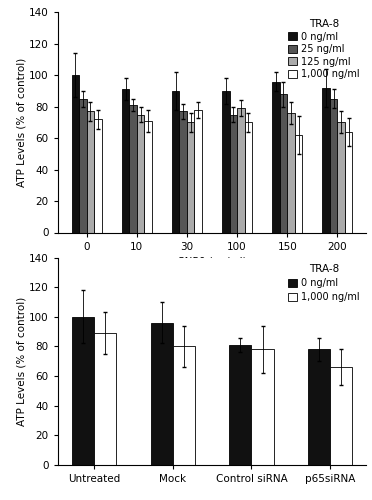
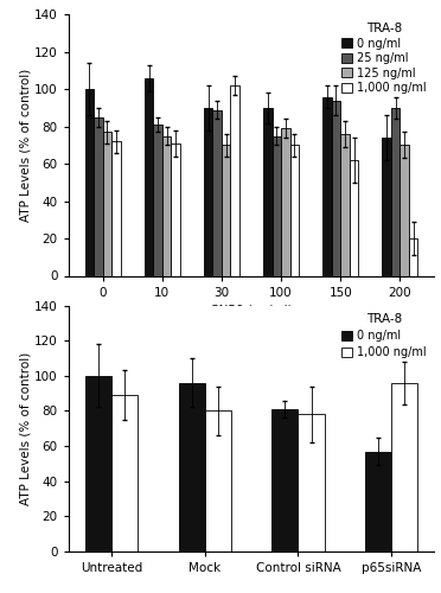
0 ng/ml/10: 91 -> 106
25 ng/ml/30: 77 -> 89
1,000 ng/ml/30: 78 -> 102
25 ng/ml/150: 88 -> 94
0 ng/ml/200: 92 -> 74
25 ng/ml/200: 85 -> 90
1,000 ng/ml/200: 64 -> 20
0 ng/ml/p65siRNA: 78 -> 57
1,000 ng/ml/p65siRNA: 66 -> 96
